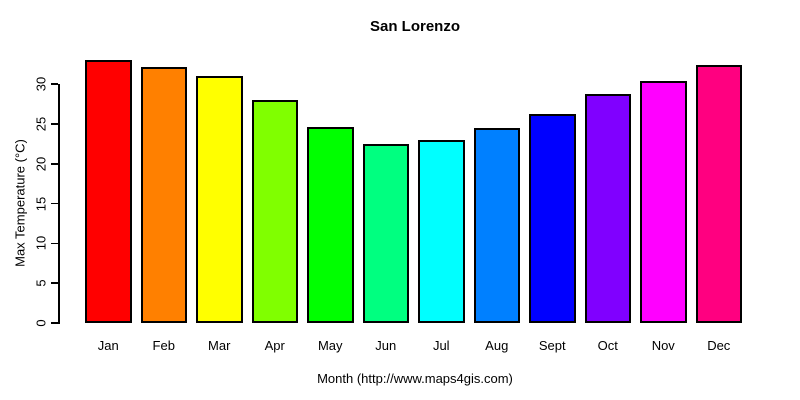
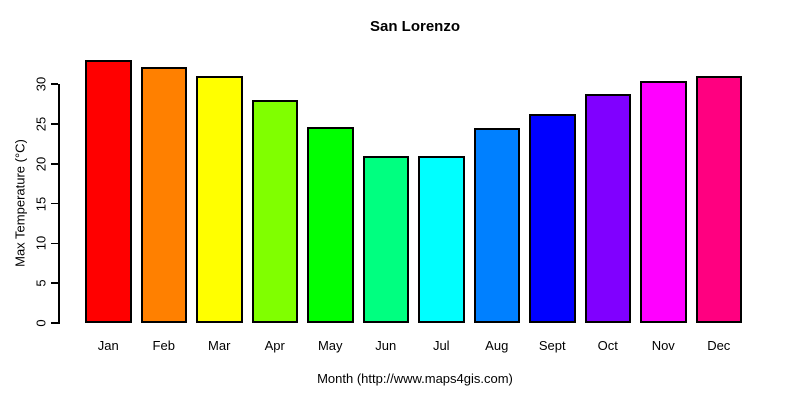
Jun: 22 -> 21
Jul: 23 -> 21
Dec: 32 -> 31
